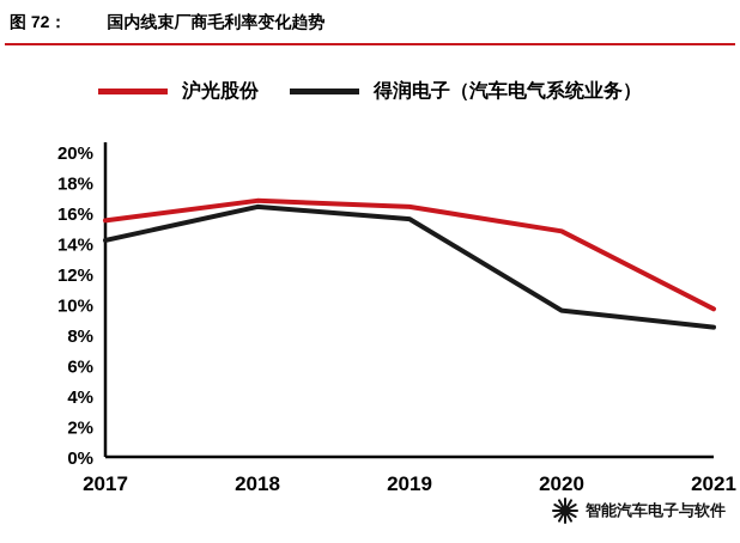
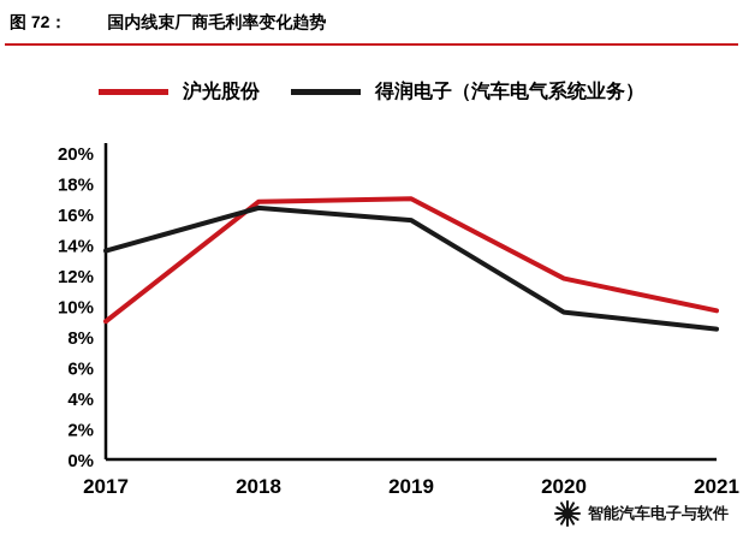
沪光股份/2017: 15.5% -> 9.0%
得润电子（汽车电气系统业务）/2017: 14.2% -> 13.6%
沪光股份/2019: 16.4% -> 17.0%
沪光股份/2020: 14.8% -> 11.8%
